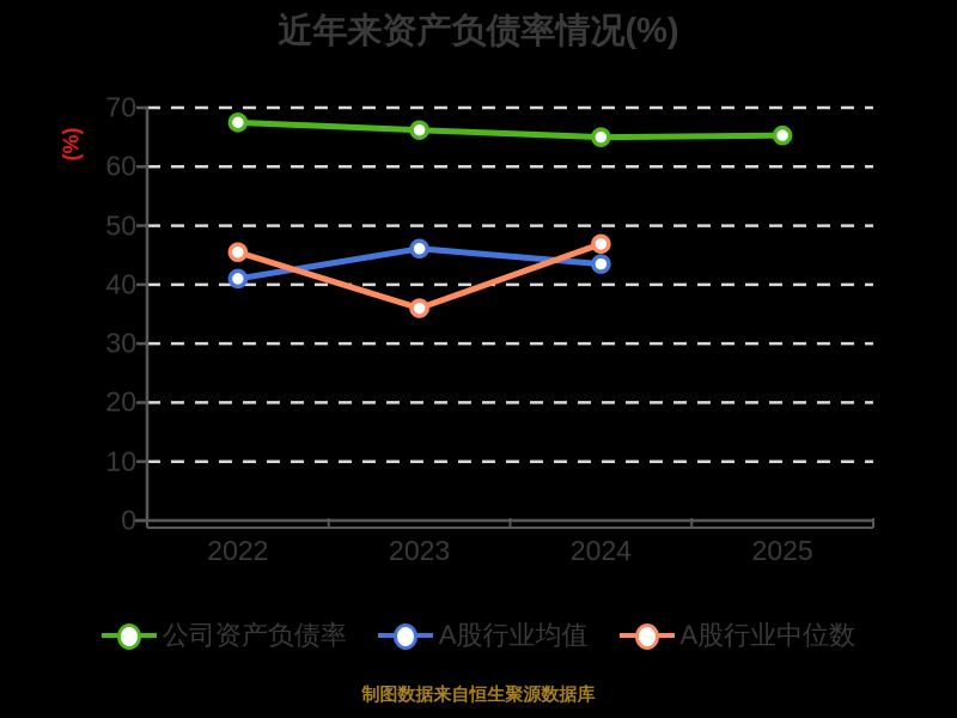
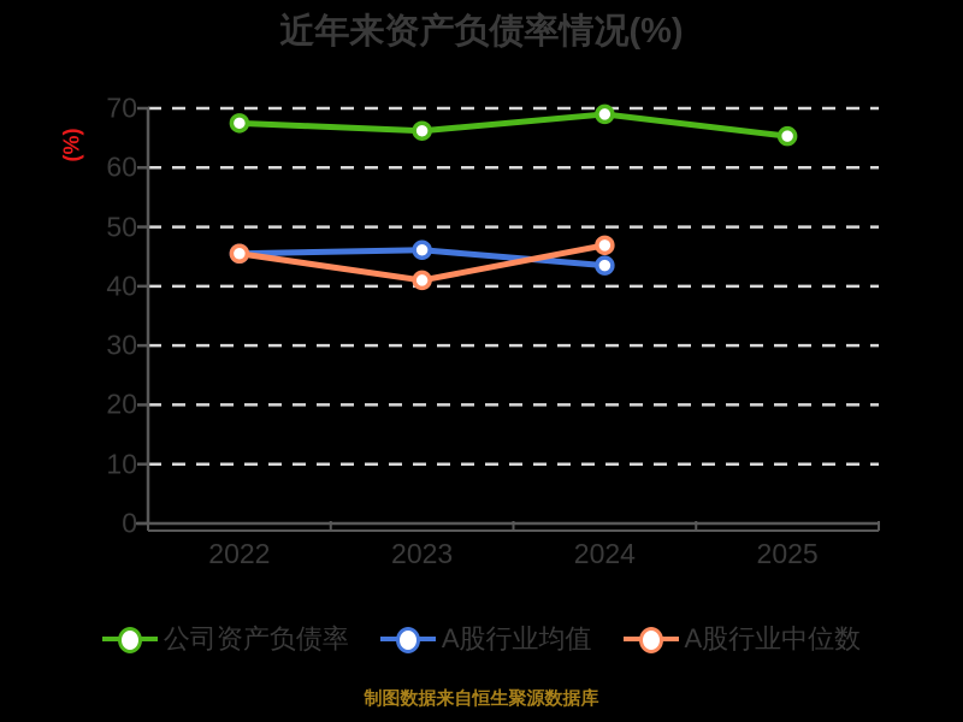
A股行业均值/2022: 41 -> 46
A股行业中位数/2023: 36 -> 41
公司资产负债率/2024: 65 -> 69
